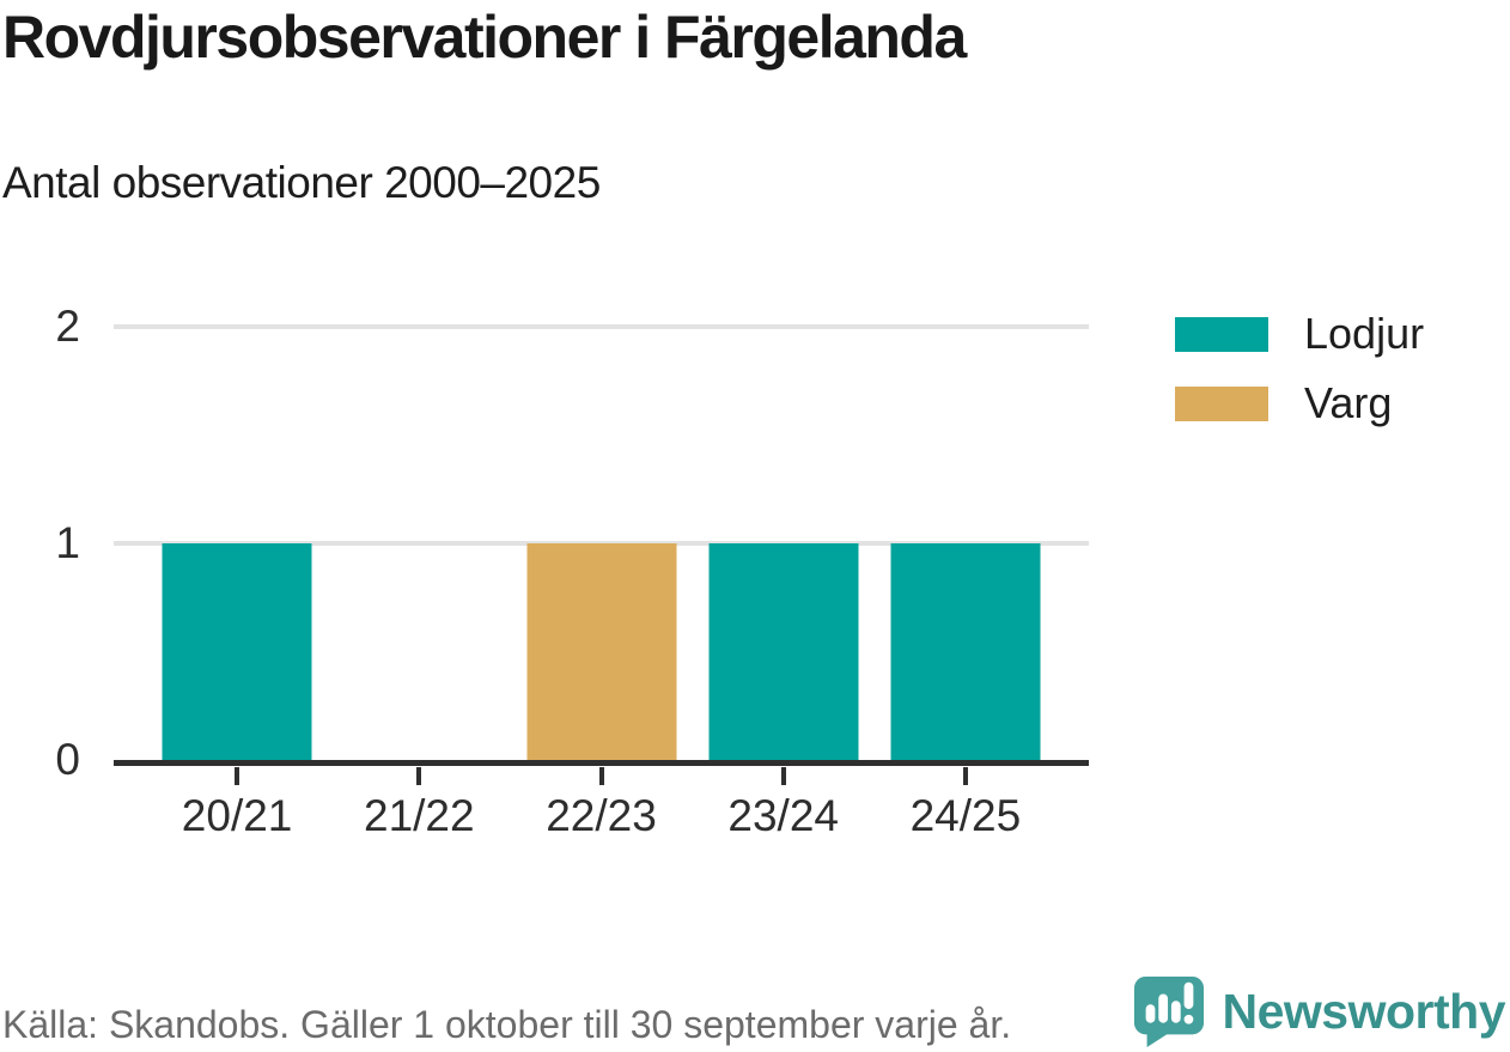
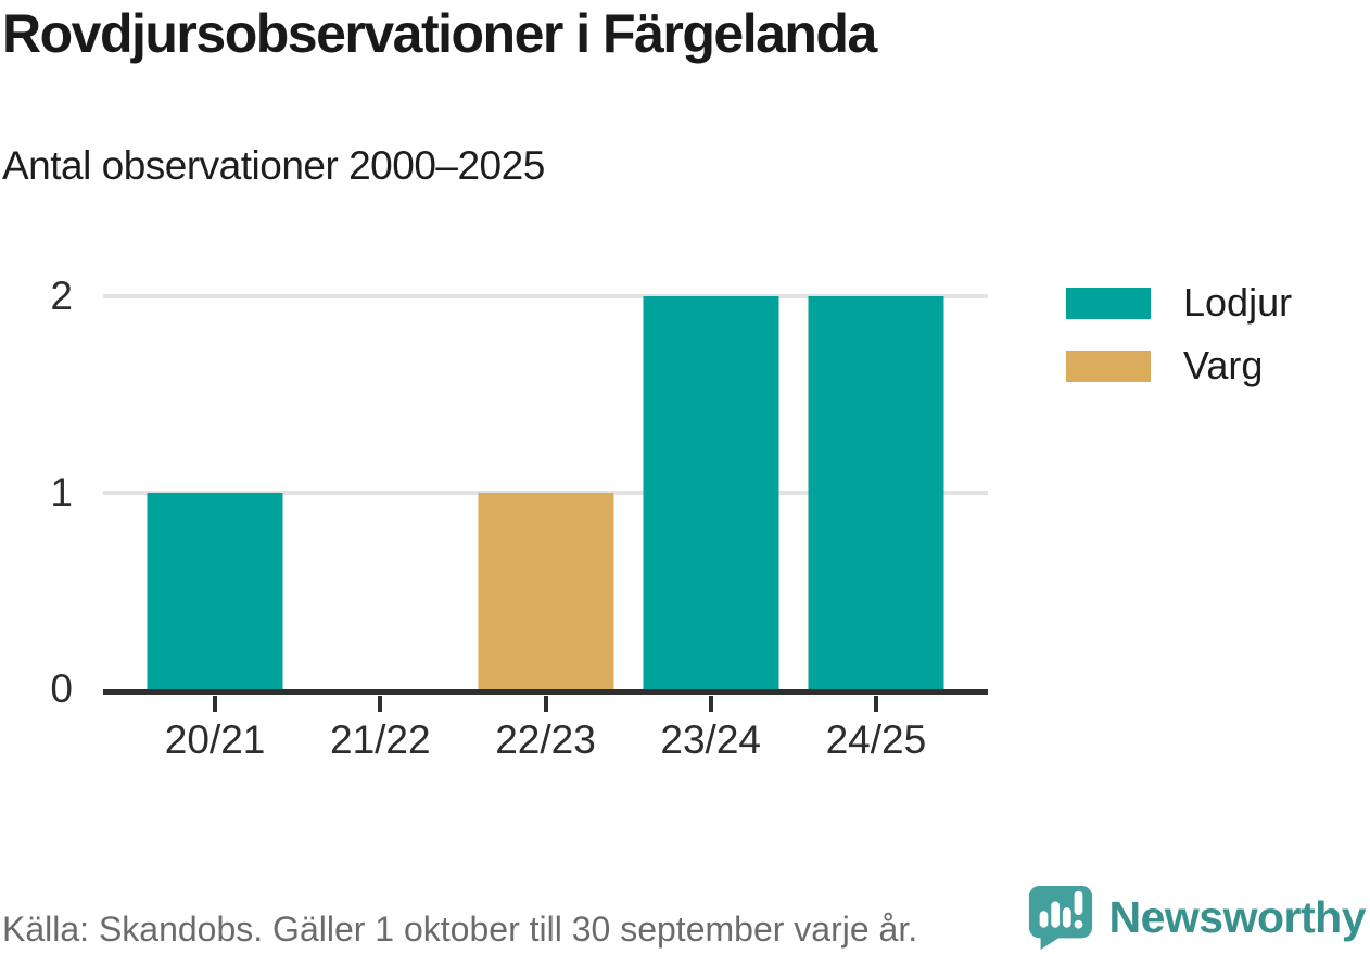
Lodjur/23/24: 1 -> 2
Lodjur/24/25: 1 -> 2
